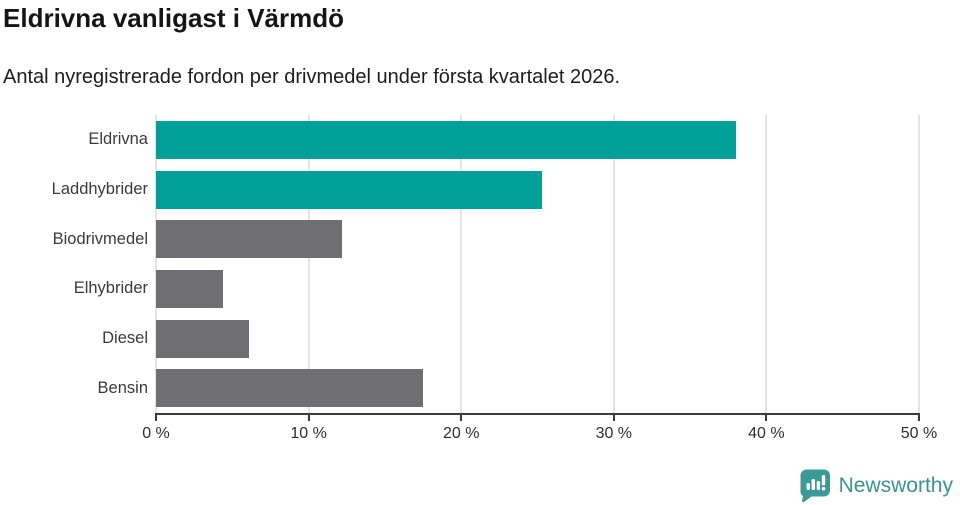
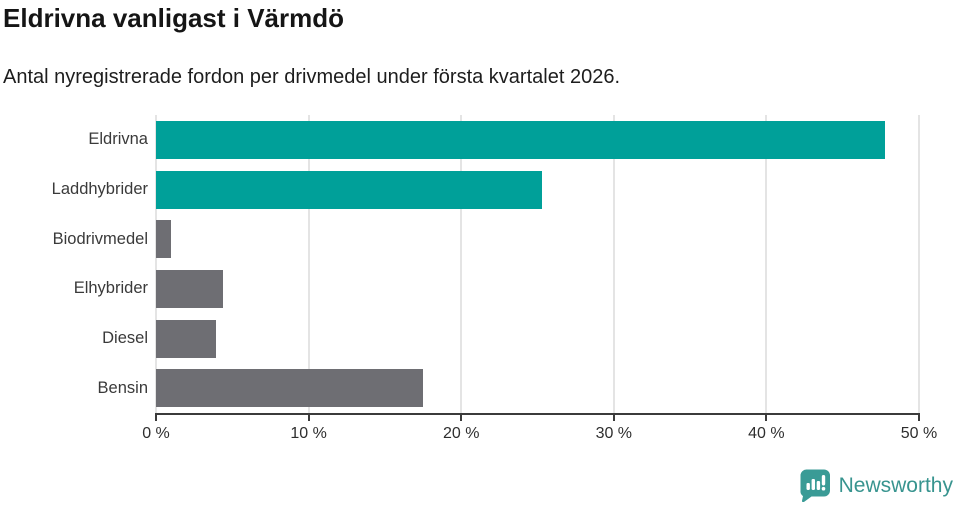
Eldrivna: 38.0% -> 47.8%
Biodrivmedel: 12.2% -> 1.0%
Diesel: 6.1% -> 3.9%
